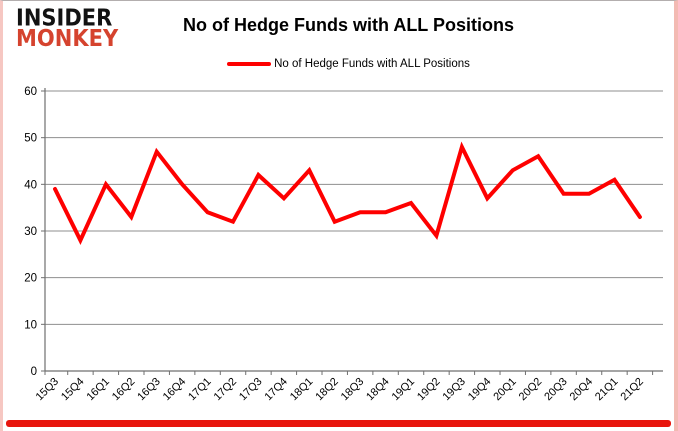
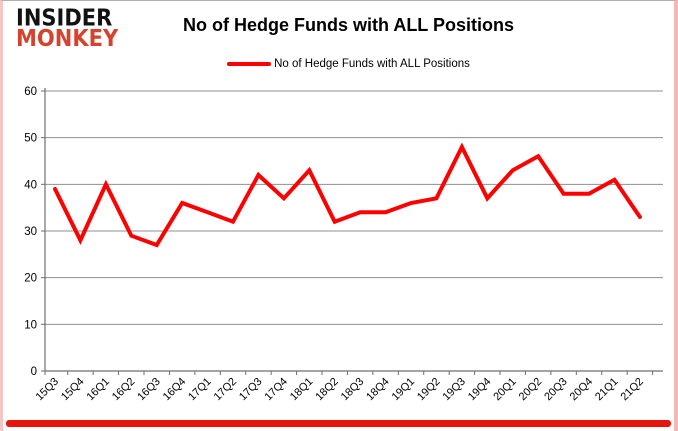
16Q2: 33 -> 29
16Q3: 47 -> 27
16Q4: 40 -> 36
19Q2: 29 -> 37
